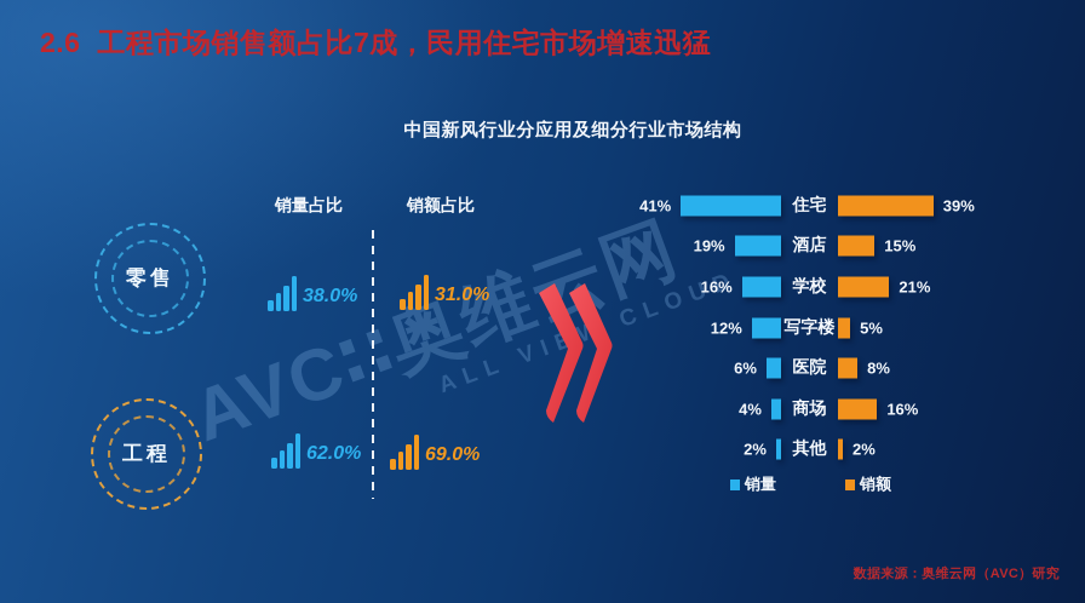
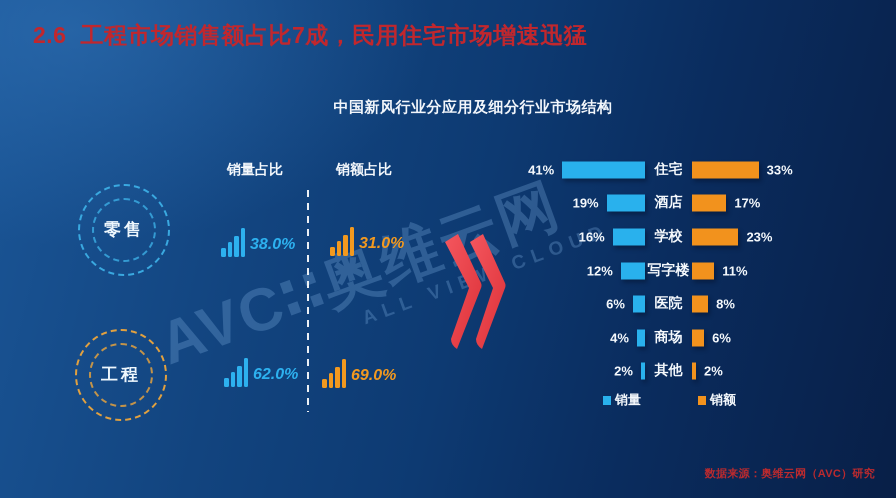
销额/住宅: 39% -> 33%
销额/酒店: 15% -> 17%
销额/学校: 21% -> 23%
销额/写字楼: 5% -> 11%
销额/商场: 16% -> 6%
